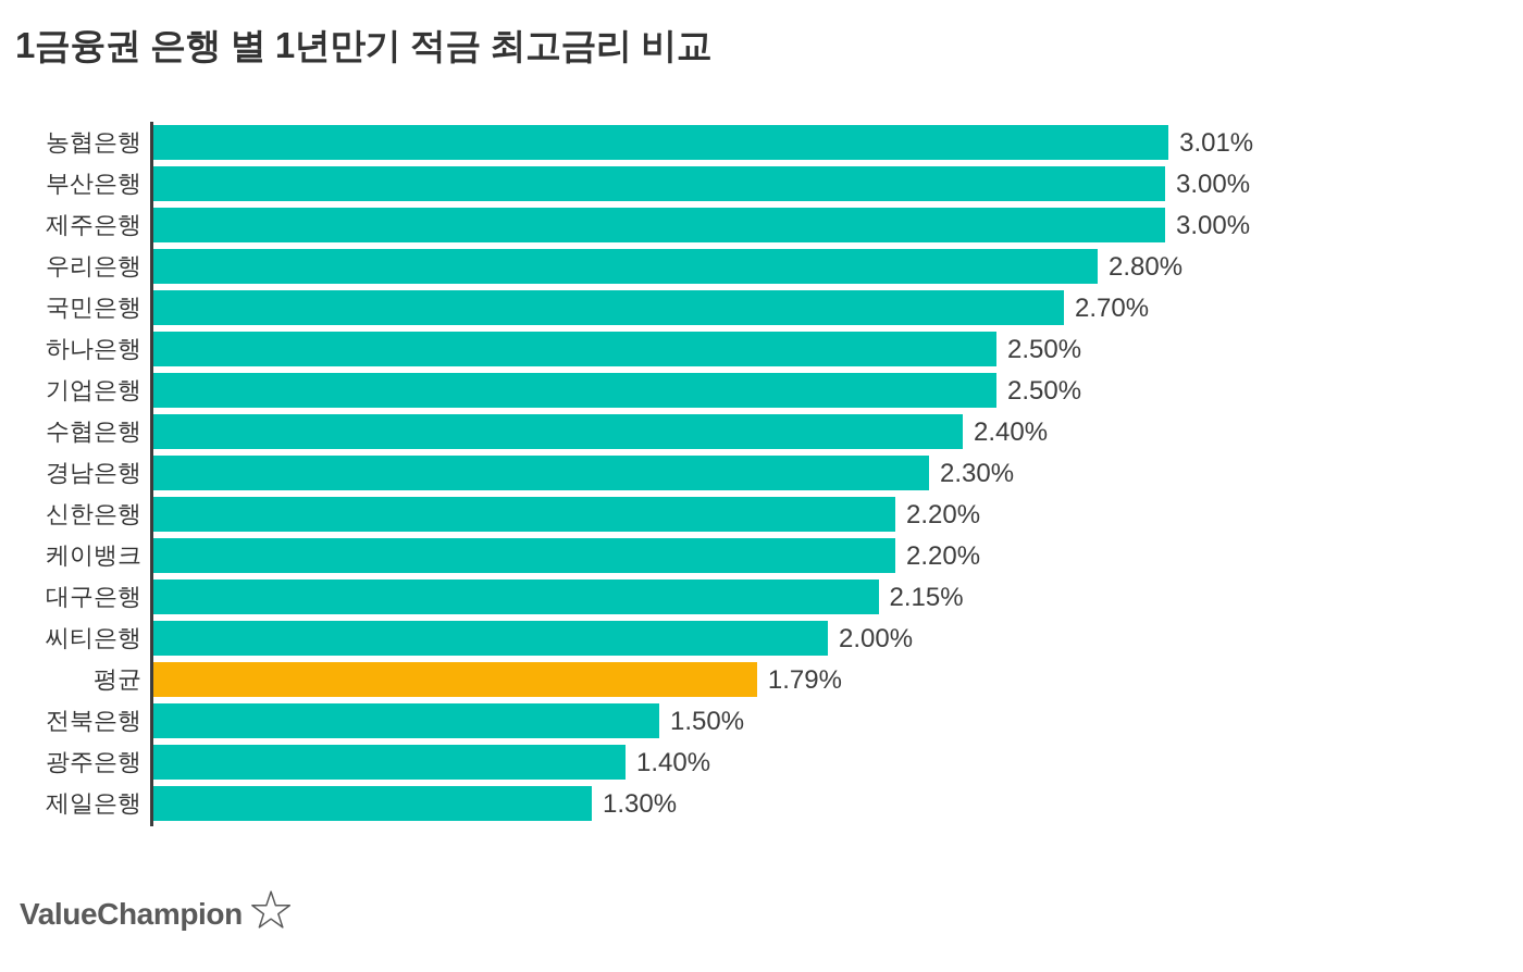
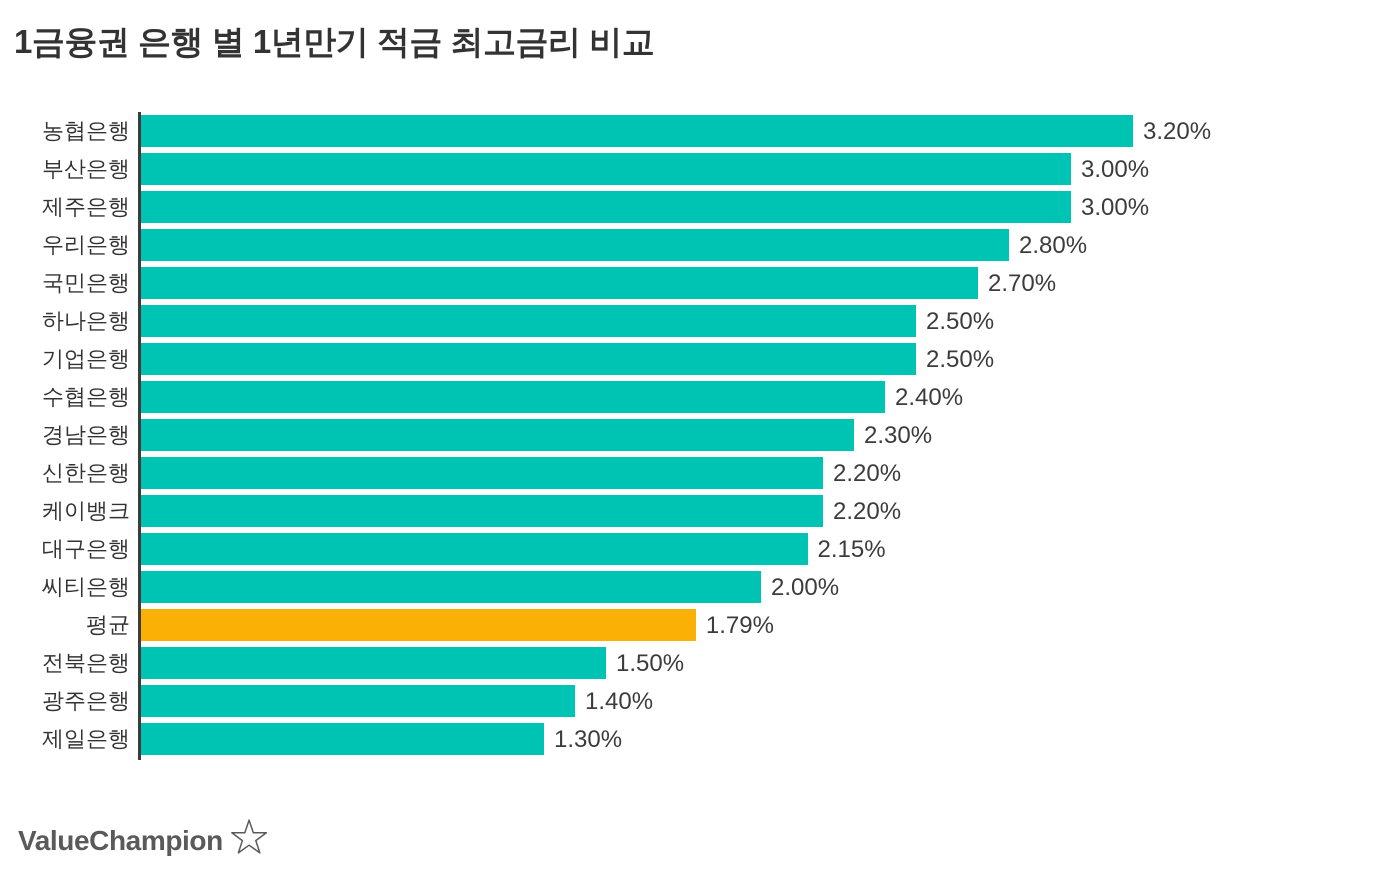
농협은행: 3.01% -> 3.20%
